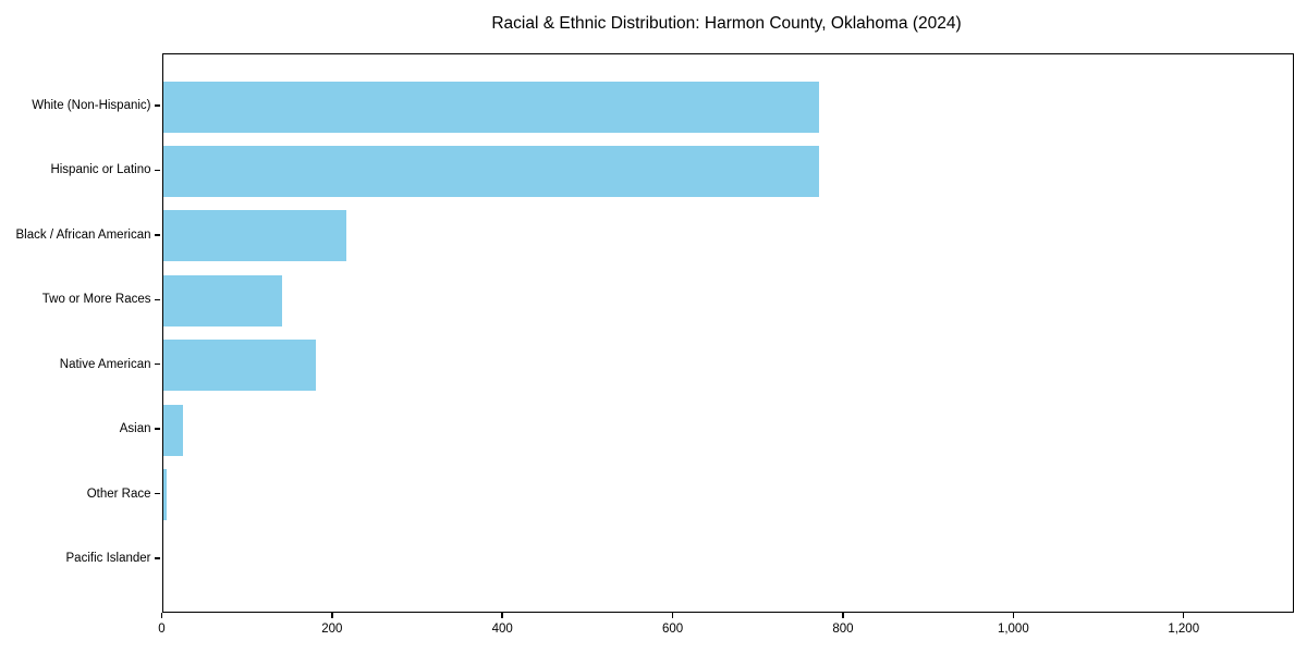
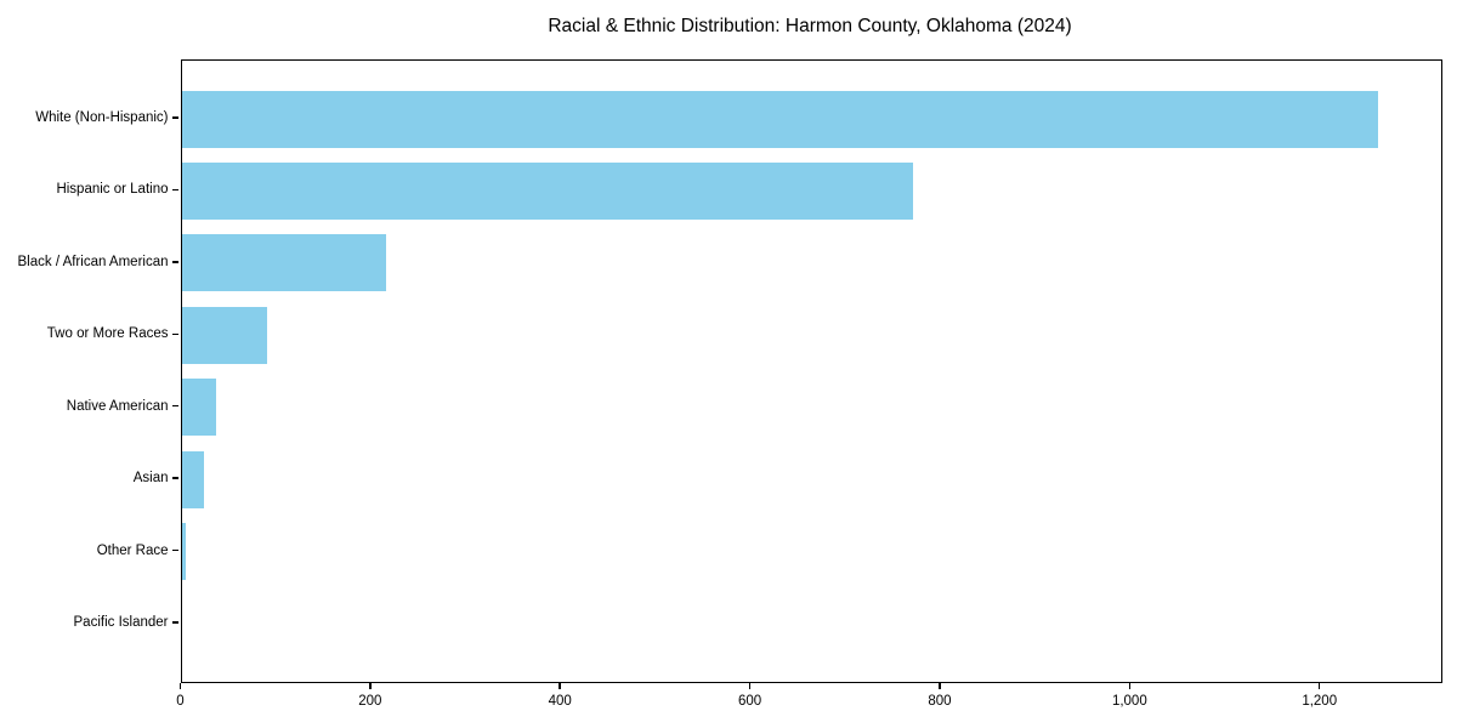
White (Non-Hispanic): 770 -> 1260
Two or More Races: 140 -> 90
Native American: 180 -> 40
